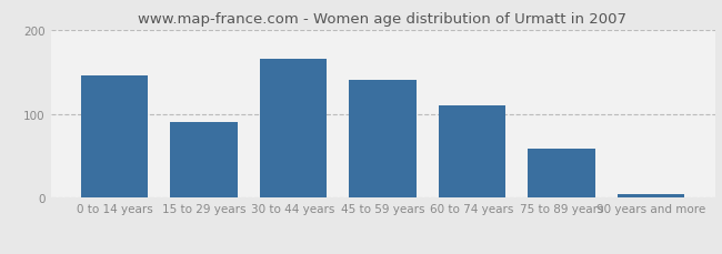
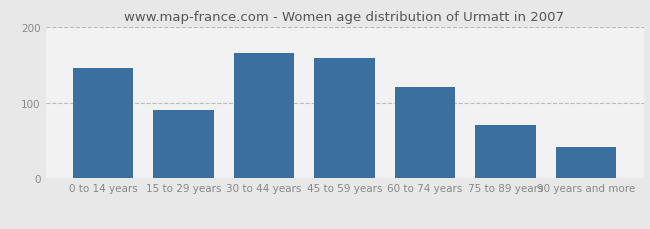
45 to 59 years: 140 -> 158
60 to 74 years: 110 -> 120
75 to 89 years: 58 -> 70
90 years and more: 5 -> 42
